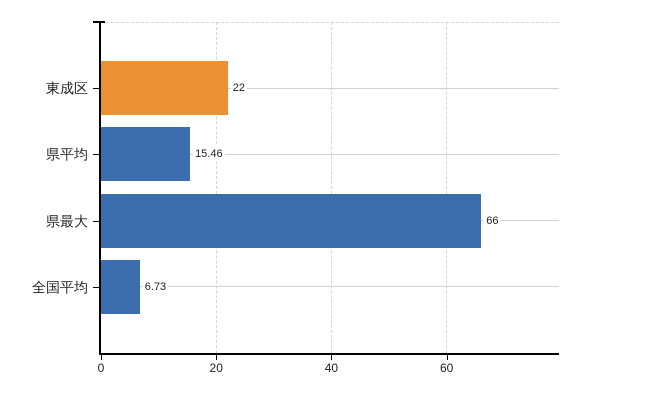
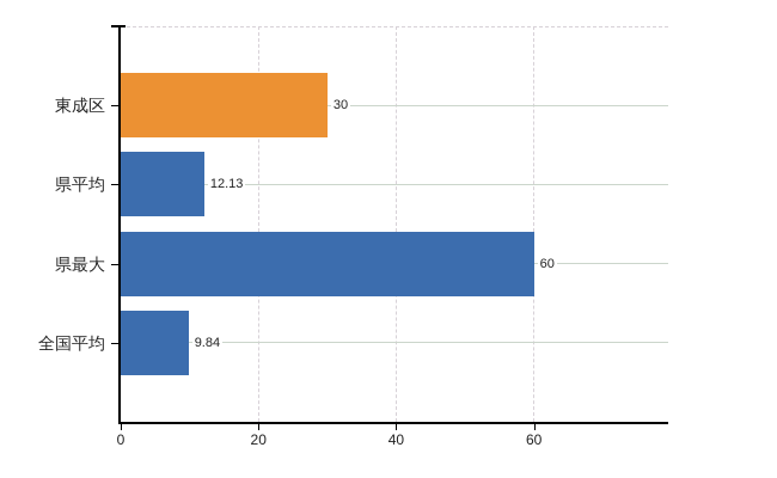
東成区: 22 -> 30
県平均: 15.46 -> 12.13
県最大: 66 -> 60
全国平均: 6.73 -> 9.84
